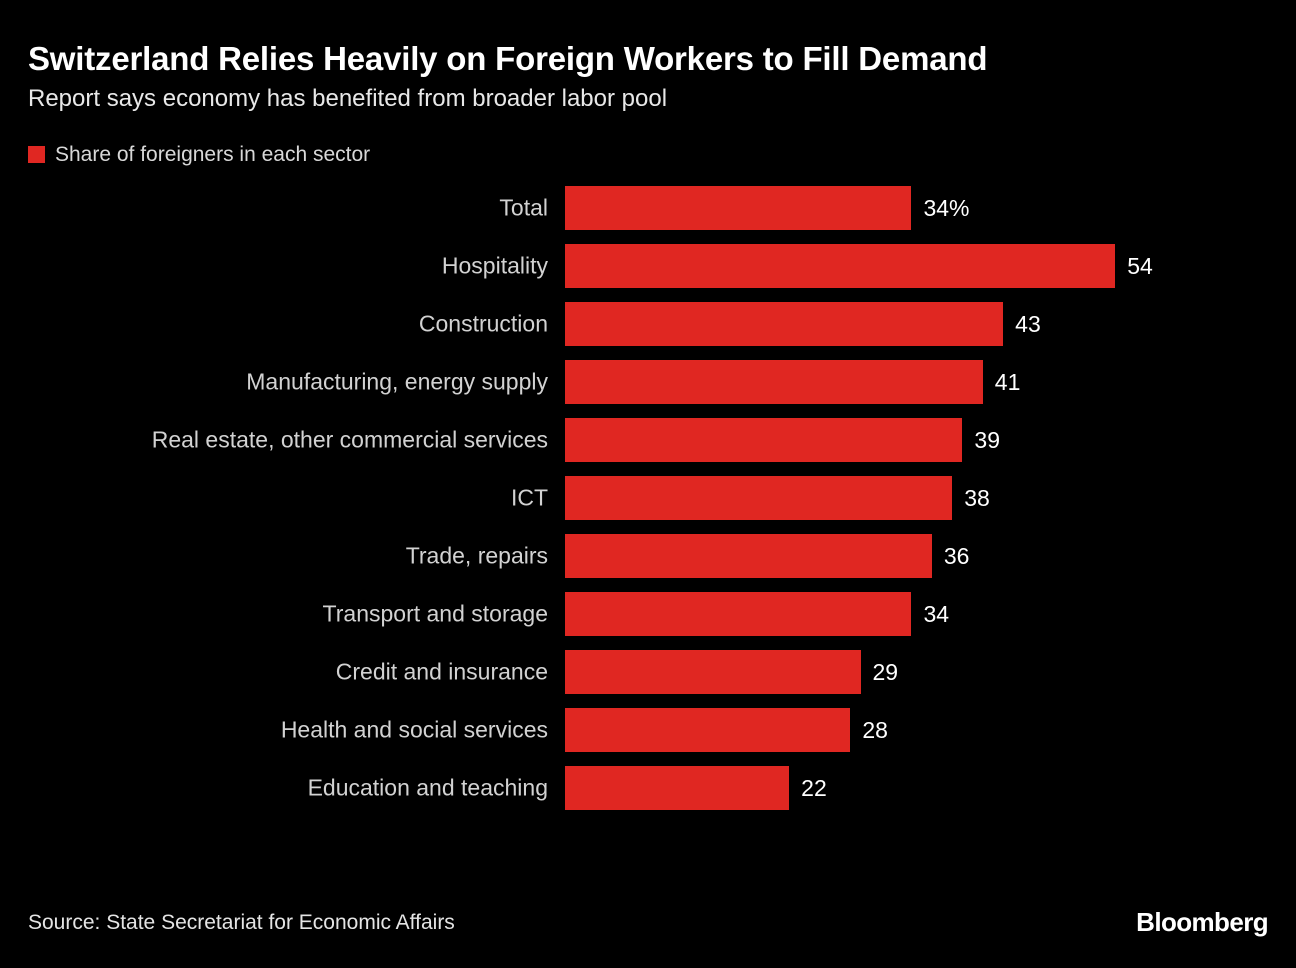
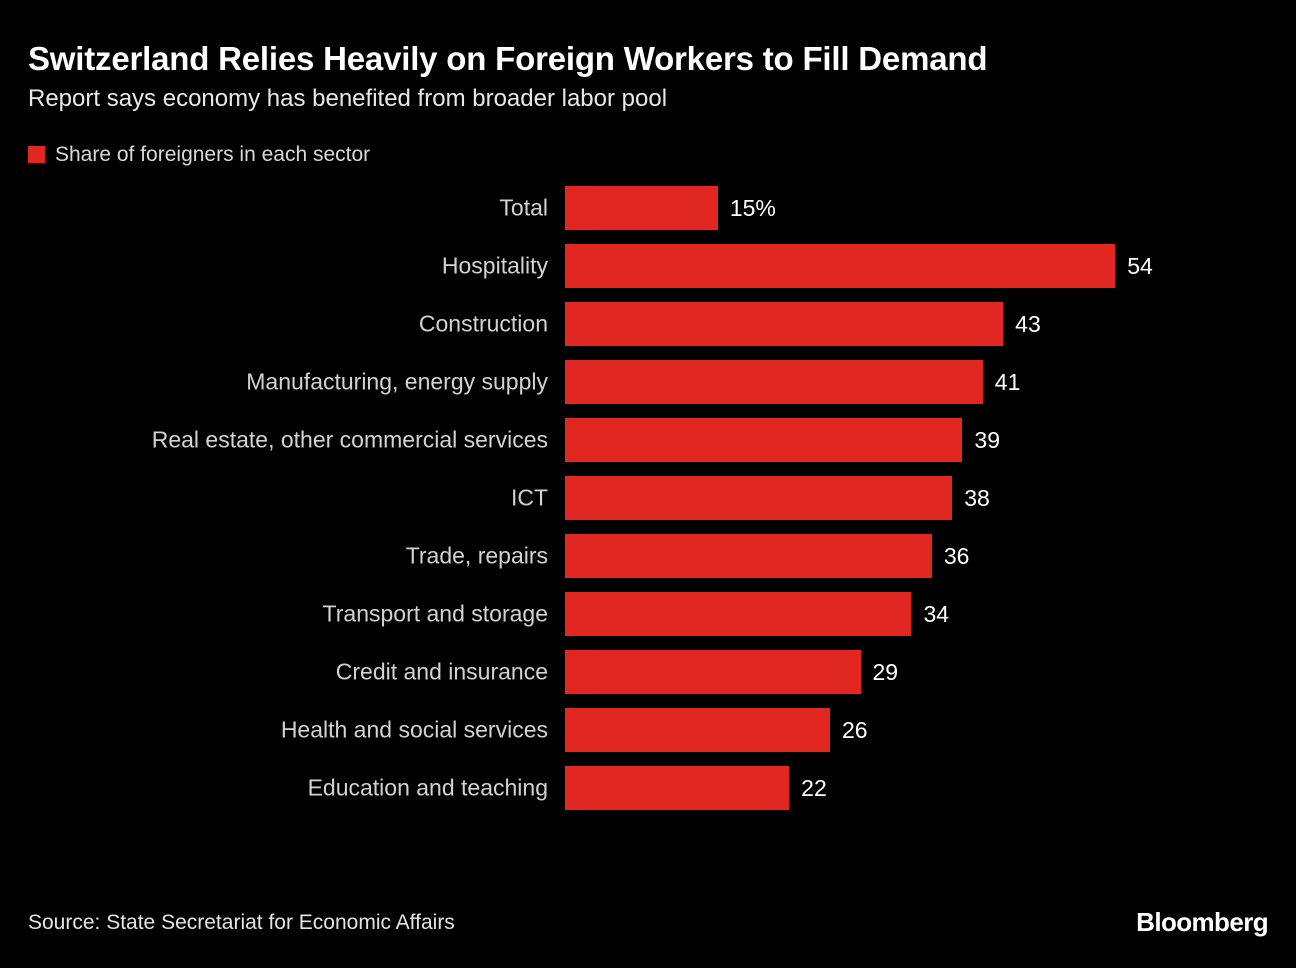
Total: 34% -> 15%
Health and social services: 28 -> 26
